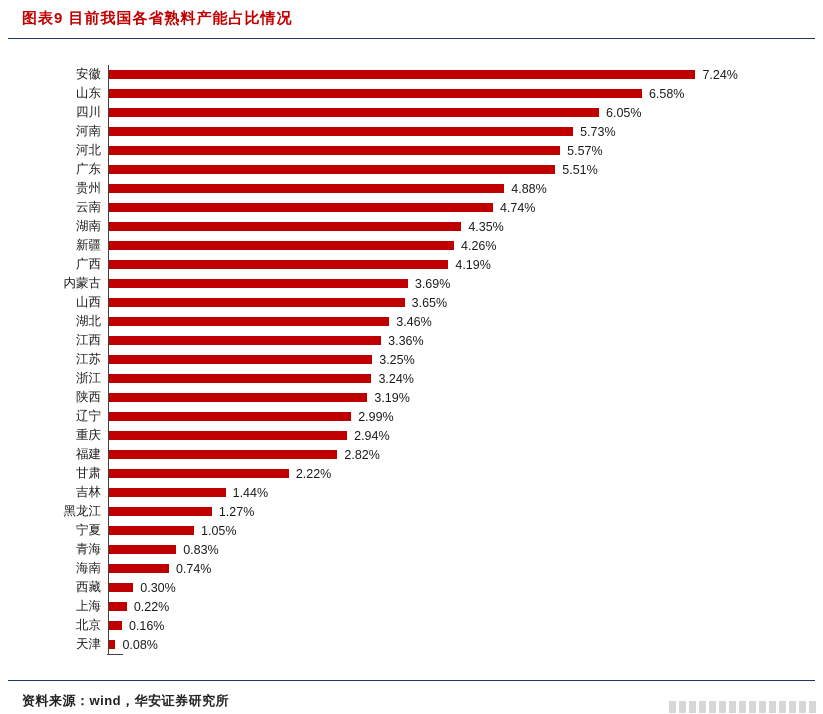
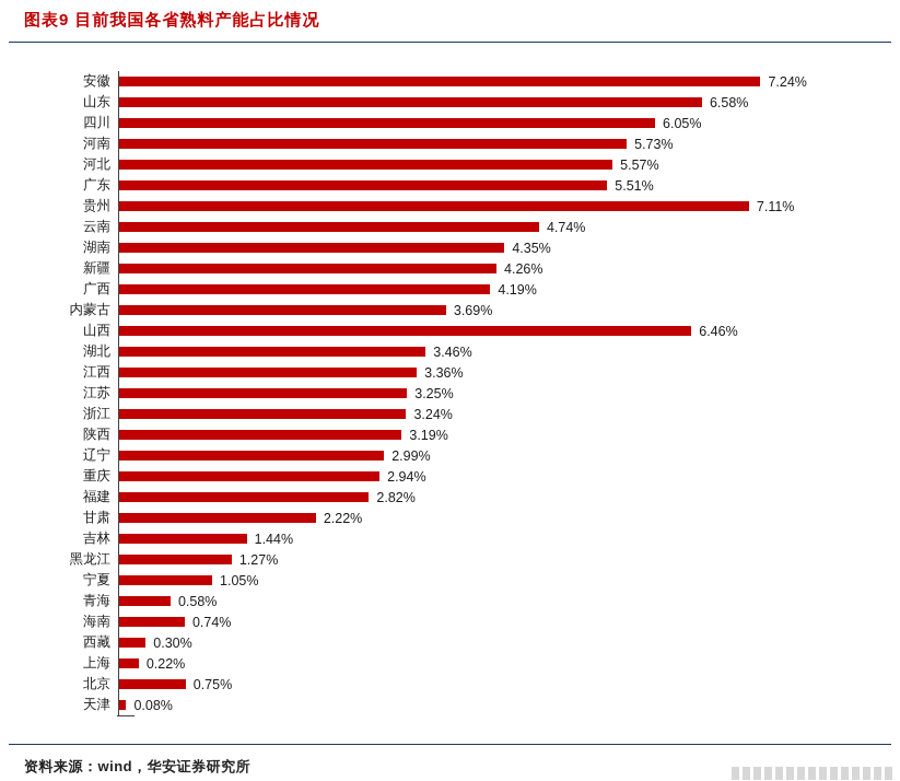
贵州: 4.88% -> 7.11%
山西: 3.65% -> 6.46%
青海: 0.83% -> 0.58%
北京: 0.16% -> 0.75%
